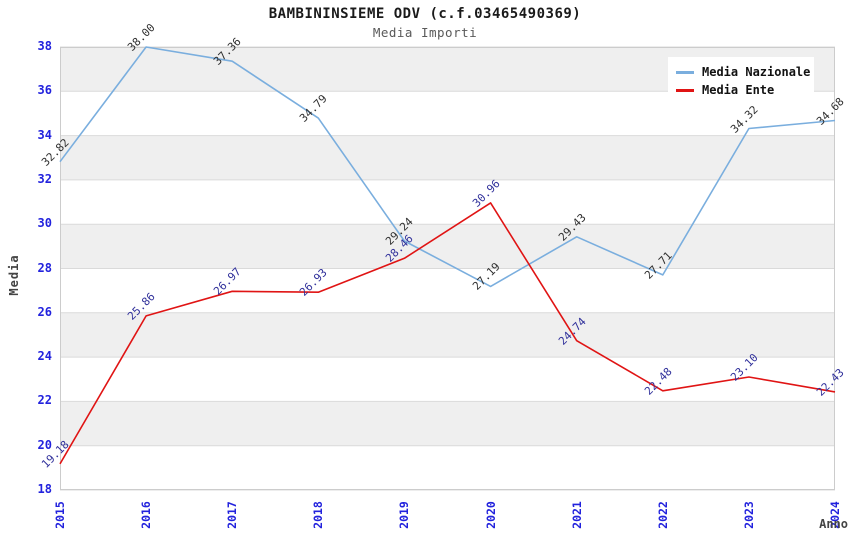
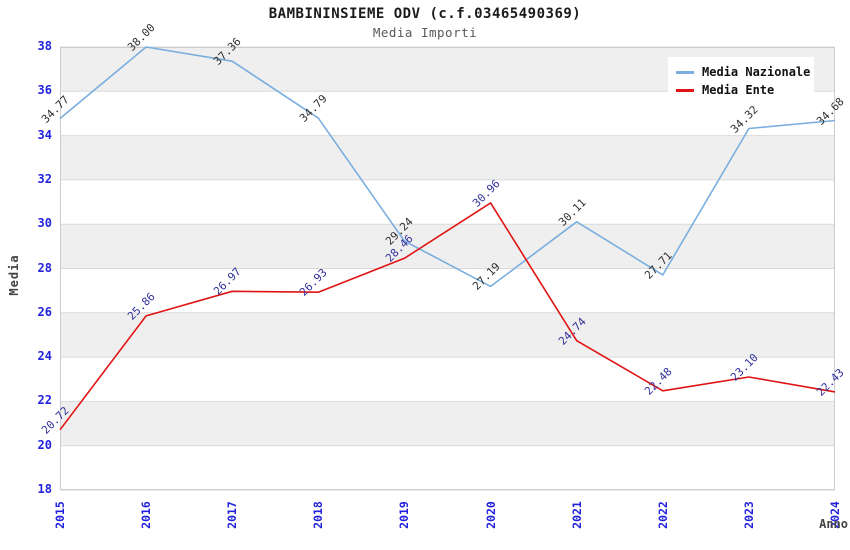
Media Nazionale/2015: 32.82 -> 34.77
Media Ente/2015: 19.18 -> 20.72
Media Nazionale/2021: 29.43 -> 30.11
